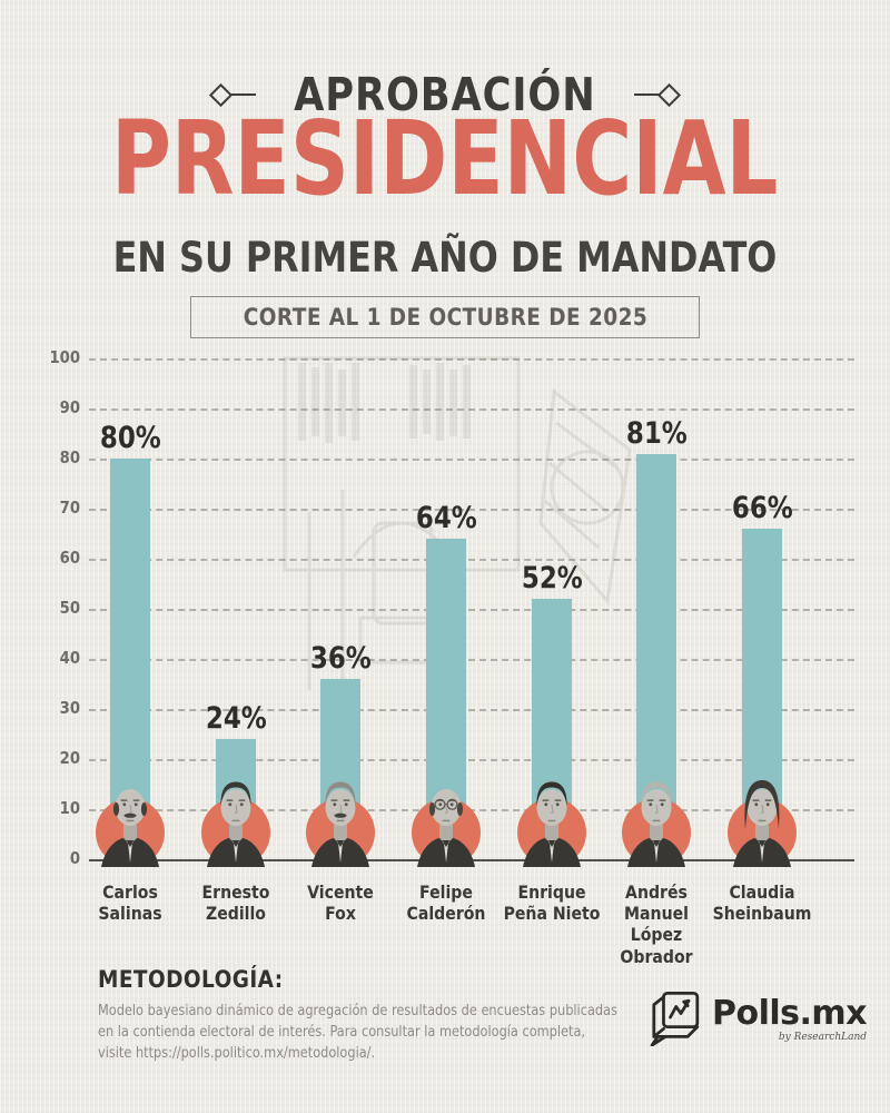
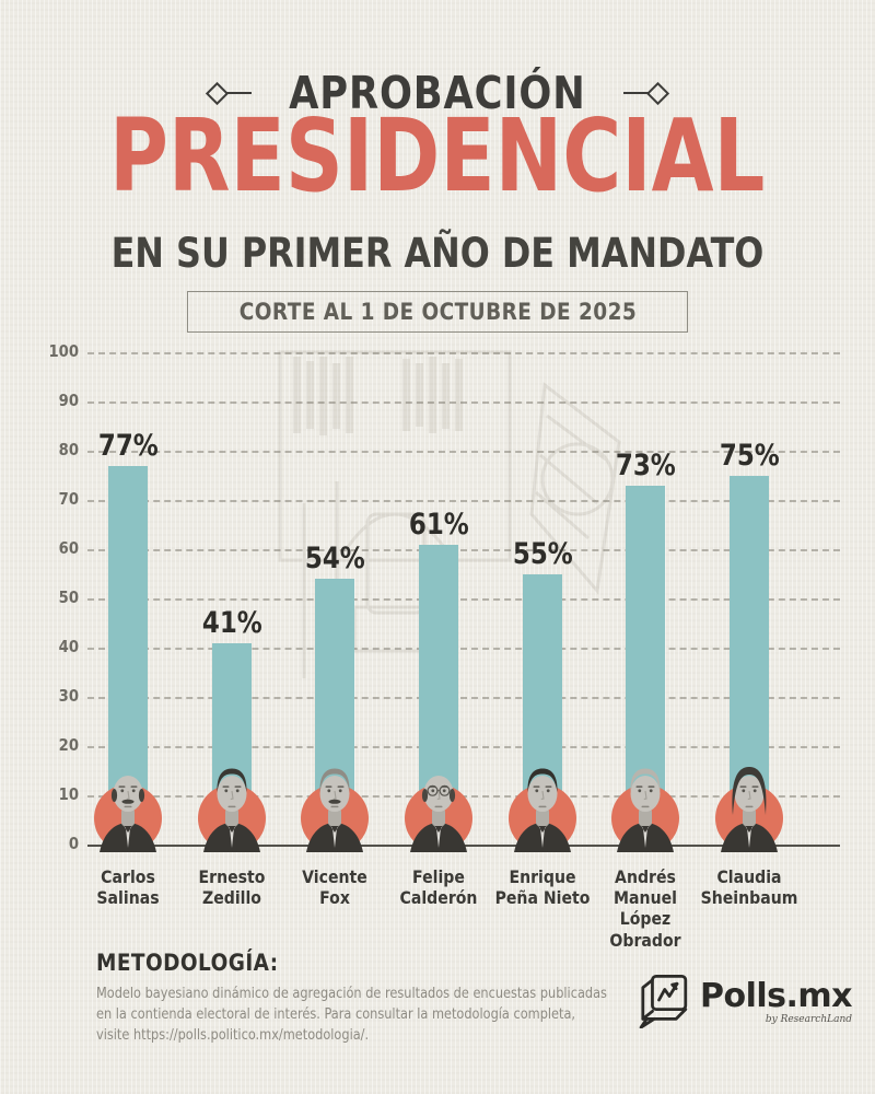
Carlos Salinas: 80% -> 77%
Ernesto Zedillo: 24% -> 41%
Vicente Fox: 36% -> 54%
Felipe Calderón: 64% -> 61%
Enrique Peña Nieto: 52% -> 55%
Andrés Manuel López Obrador: 81% -> 73%
Claudia Sheinbaum: 66% -> 75%
